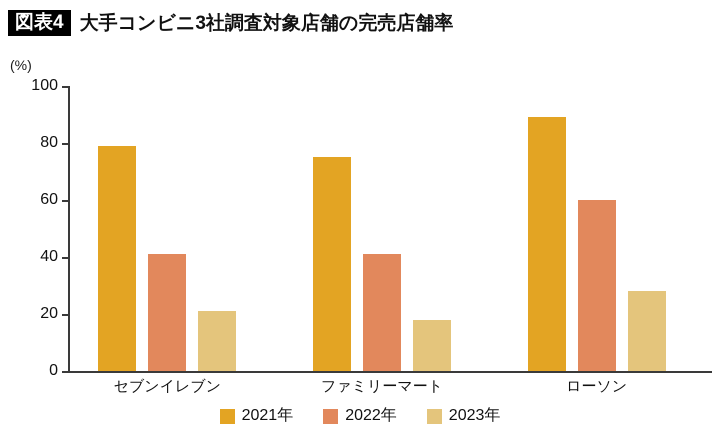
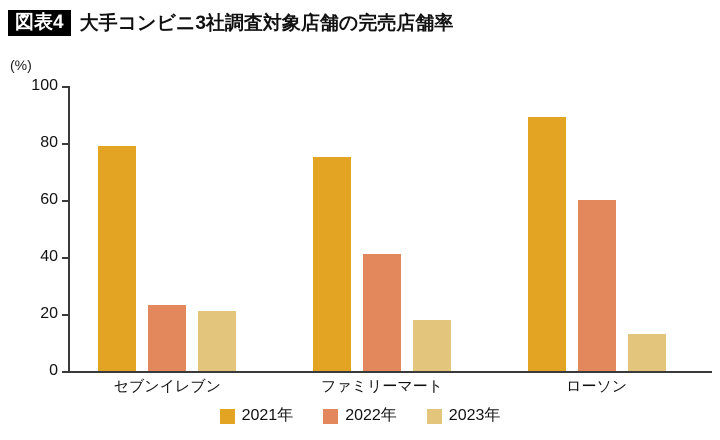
2022年/セブンイレブン: 41 -> 23
2023年/ローソン: 28 -> 13
